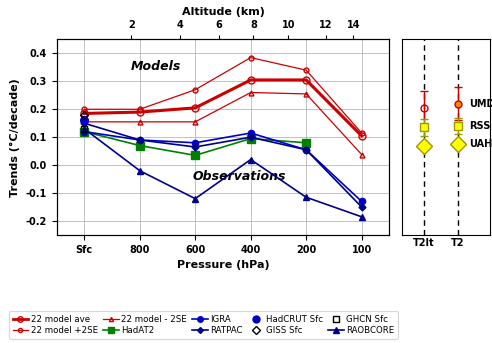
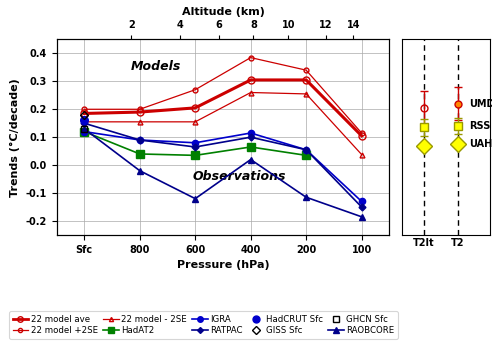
HadAT2/800: 0.070 -> 0.040
HadAT2/400: 0.095 -> 0.065
HadAT2/200: 0.080 -> 0.035
